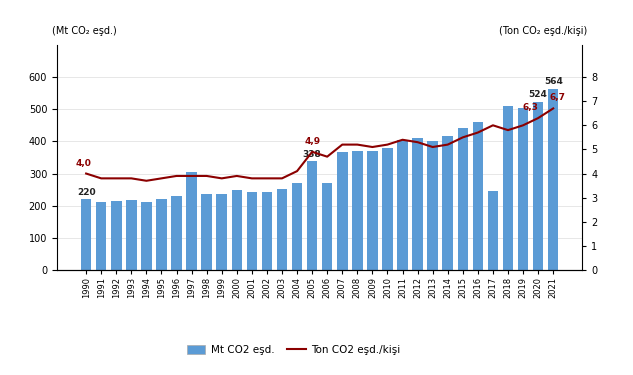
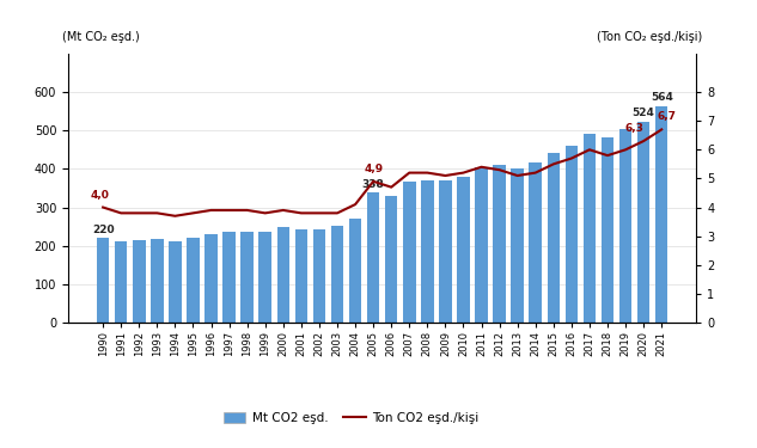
Mt CO2 eşd./1997: 305 -> 236
Mt CO2 eşd./2006: 270 -> 331
Mt CO2 eşd./2017: 245 -> 491
Mt CO2 eşd./2018: 510 -> 483
